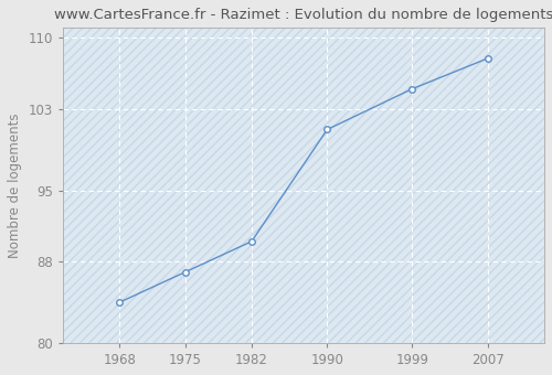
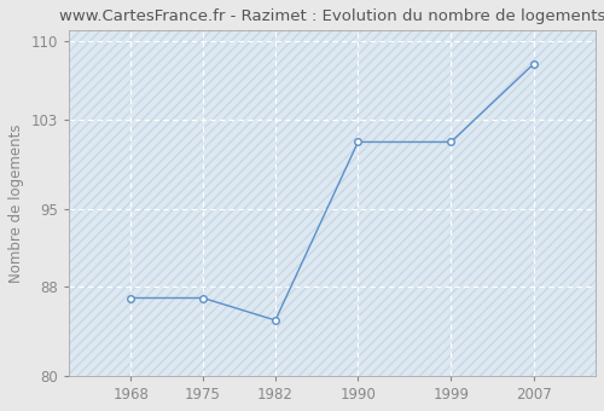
1968: 84 -> 87
1982: 90 -> 85
1999: 105 -> 101
